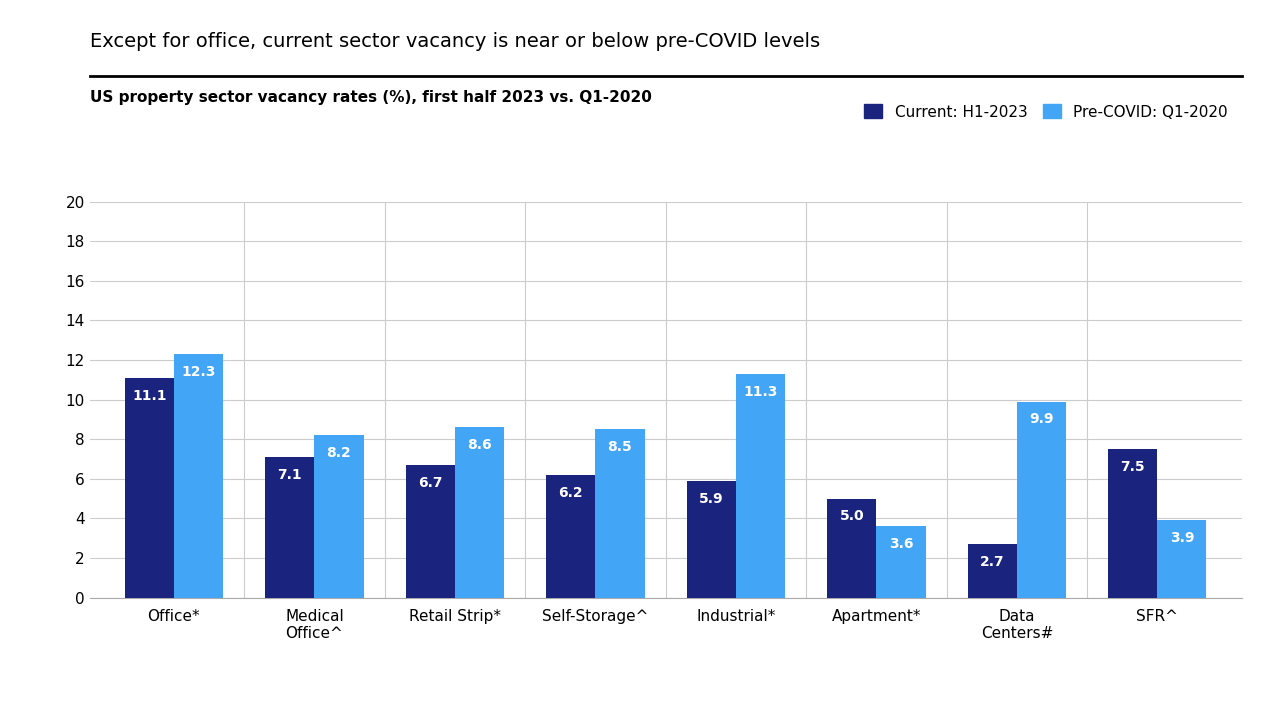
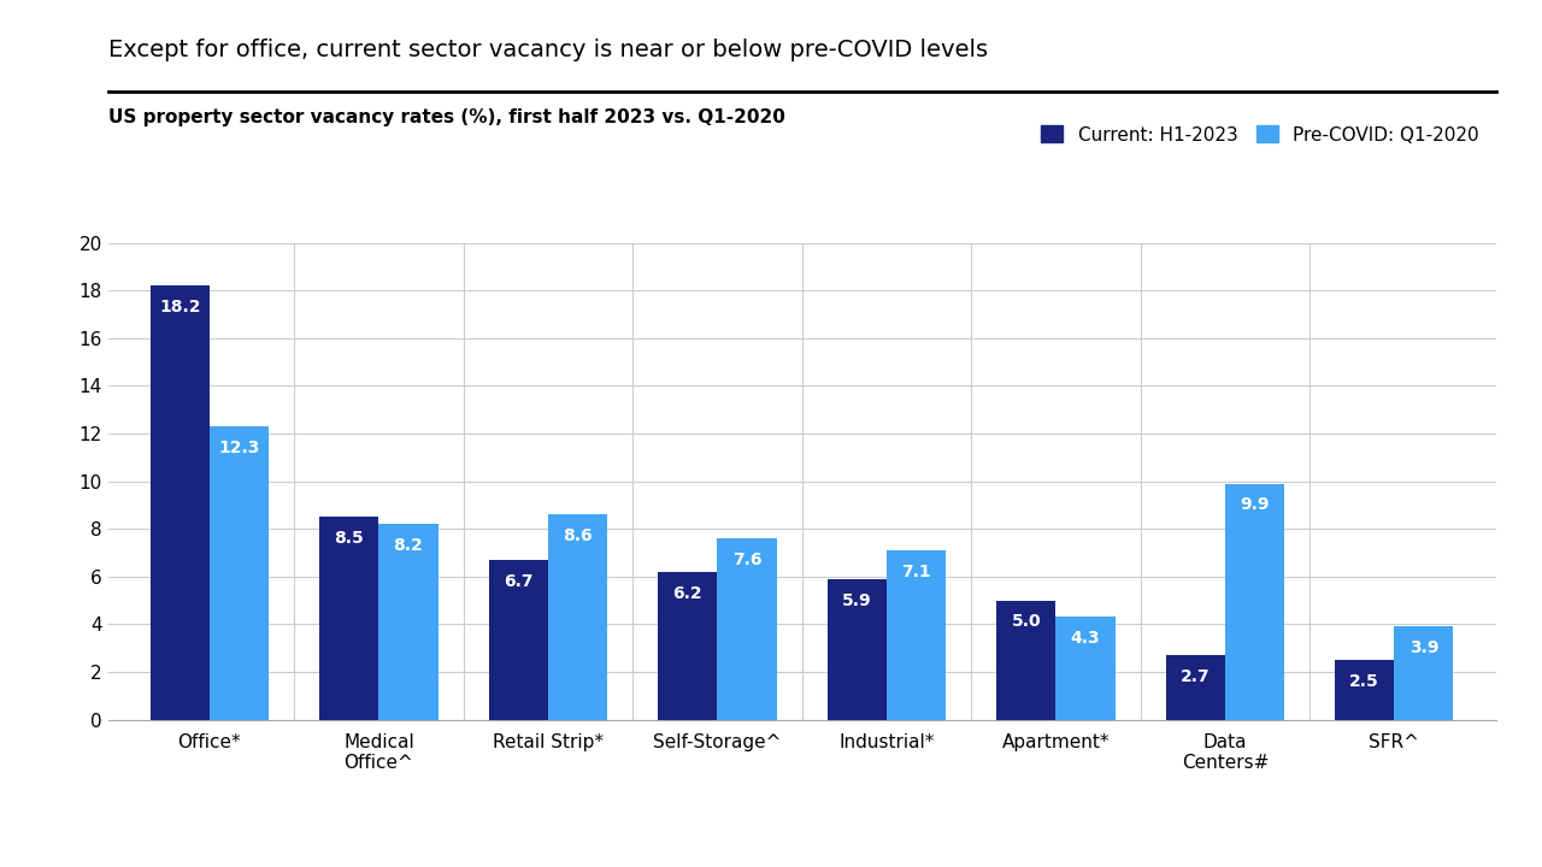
Current: H1-2023/Office*: 11.1 -> 18.2
Current: H1-2023/Medical Office^: 7.1 -> 8.5
Pre-COVID: Q1-2020/Self-Storage^: 8.5 -> 7.6
Pre-COVID: Q1-2020/Industrial*: 11.3 -> 7.1
Pre-COVID: Q1-2020/Apartment*: 3.6 -> 4.3
Current: H1-2023/SFR^: 7.5 -> 2.5
